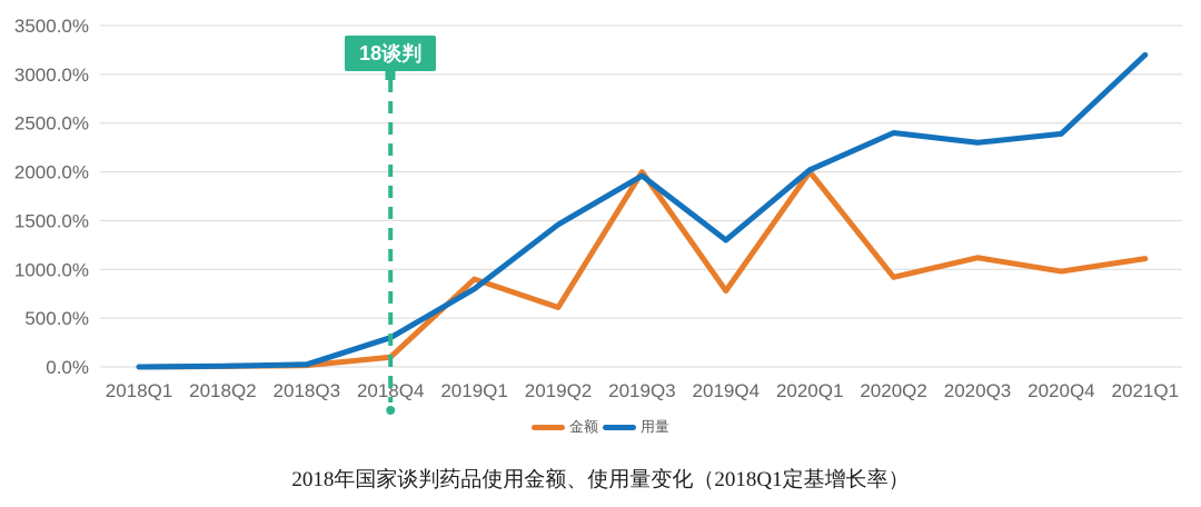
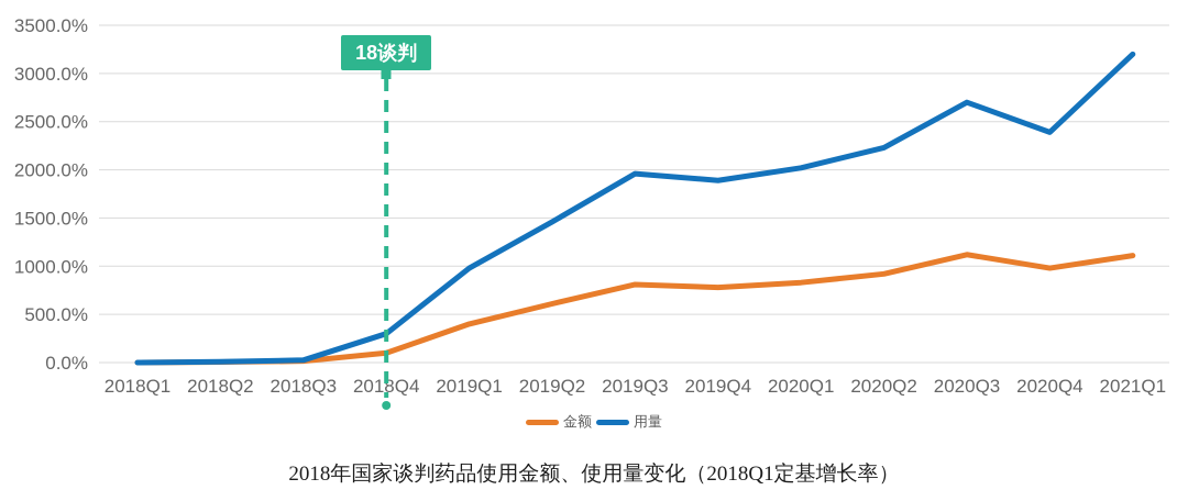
金额/2019Q1: 900% -> 400%
用量/2019Q1: 800% -> 1000%
金额/2019Q3: 2000% -> 800%
用量/2019Q4: 1300% -> 1900%
金额/2020Q1: 2000% -> 800%
用量/2020Q2: 2400% -> 2200%
用量/2020Q3: 2300% -> 2700%
